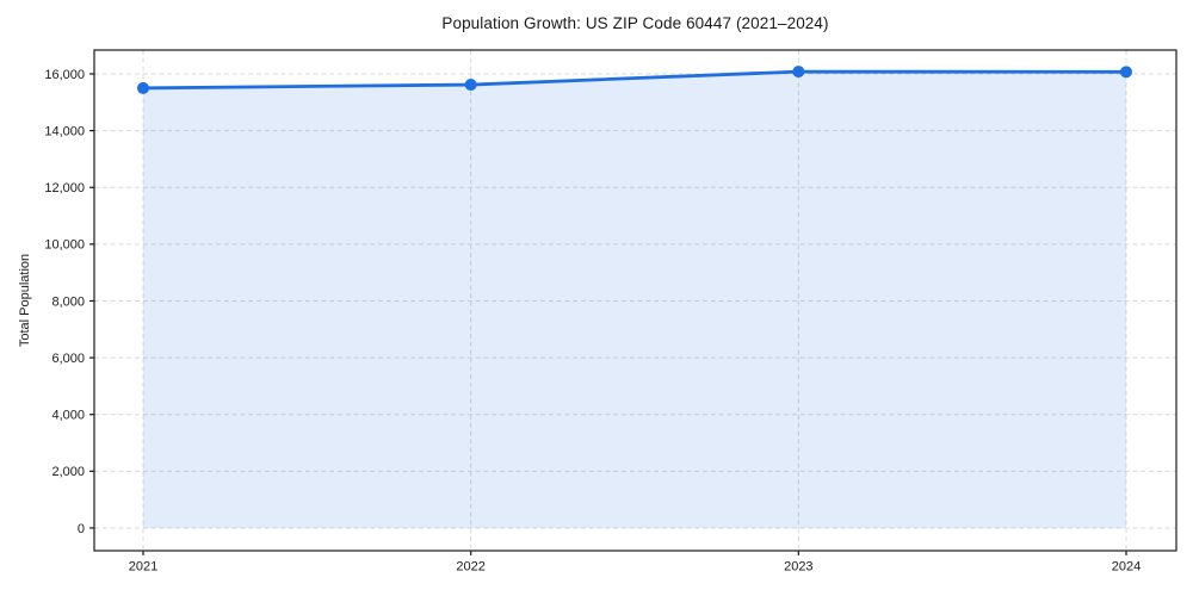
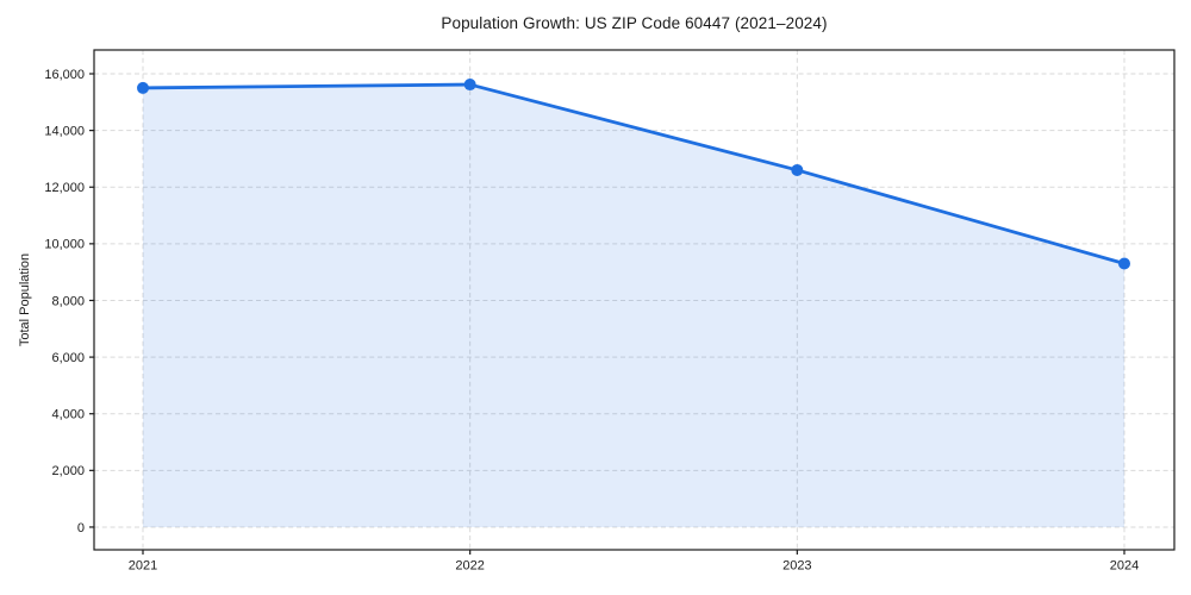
2023: 16100 -> 12600
2024: 16100 -> 9300
